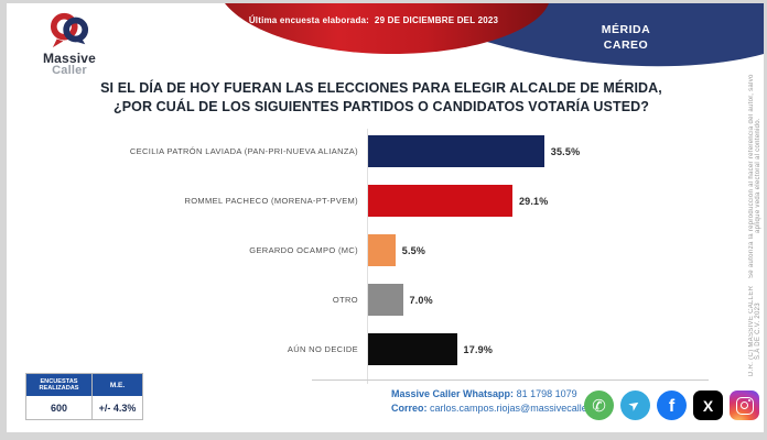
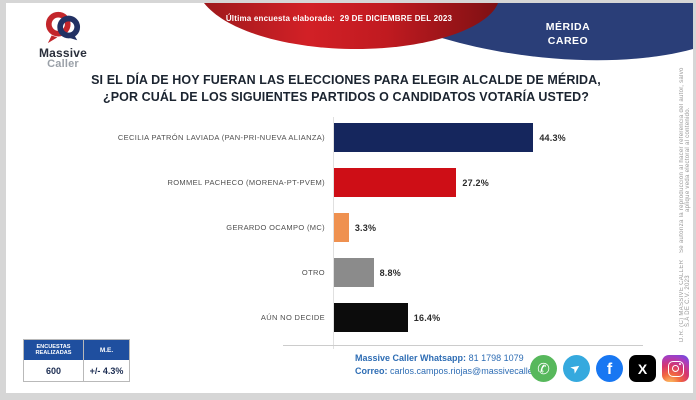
CECILIA PATRÓN LAVIADA (PAN-PRI-NUEVA ALIANZA): 35.5% -> 44.3%
ROMMEL PACHECO (MORENA-PT-PVEM): 29.1% -> 27.2%
GERARDO OCAMPO (MC): 5.5% -> 3.3%
OTRO: 7.0% -> 8.8%
AÚN NO DECIDE: 17.9% -> 16.4%
